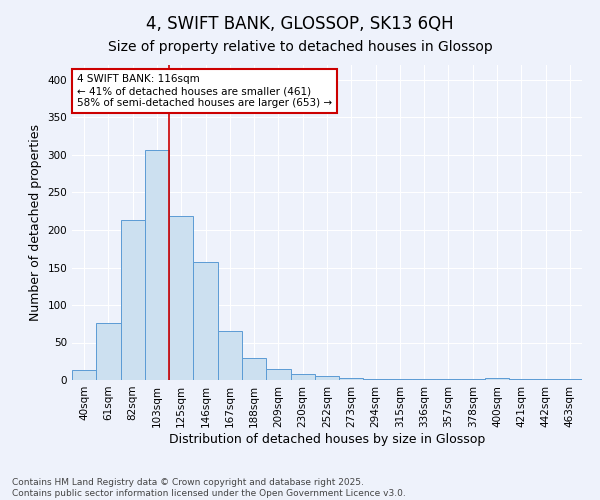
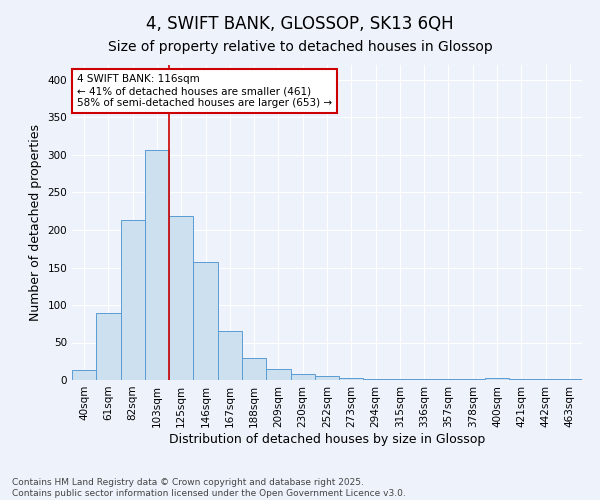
61sqm: 76 -> 90
